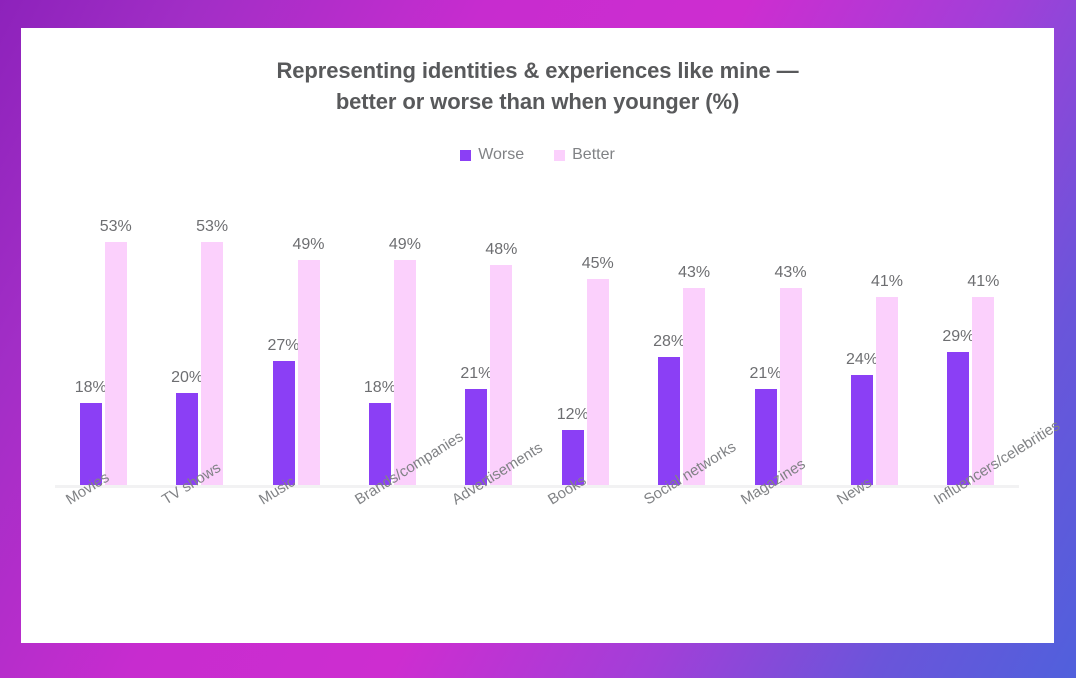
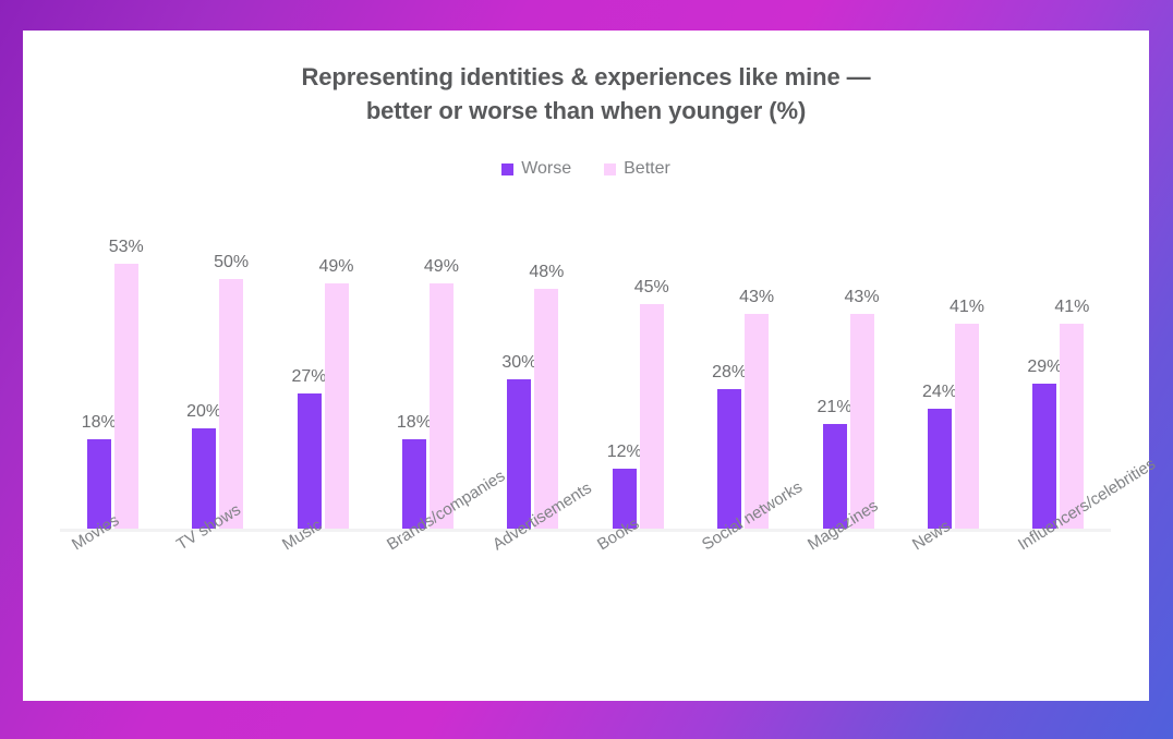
Better/TV shows: 53% -> 50%
Worse/Advertisements: 21% -> 30%
